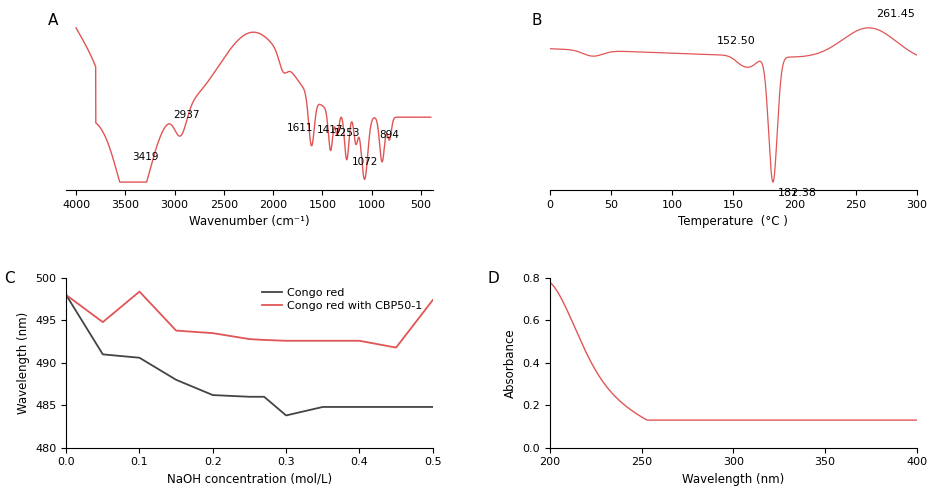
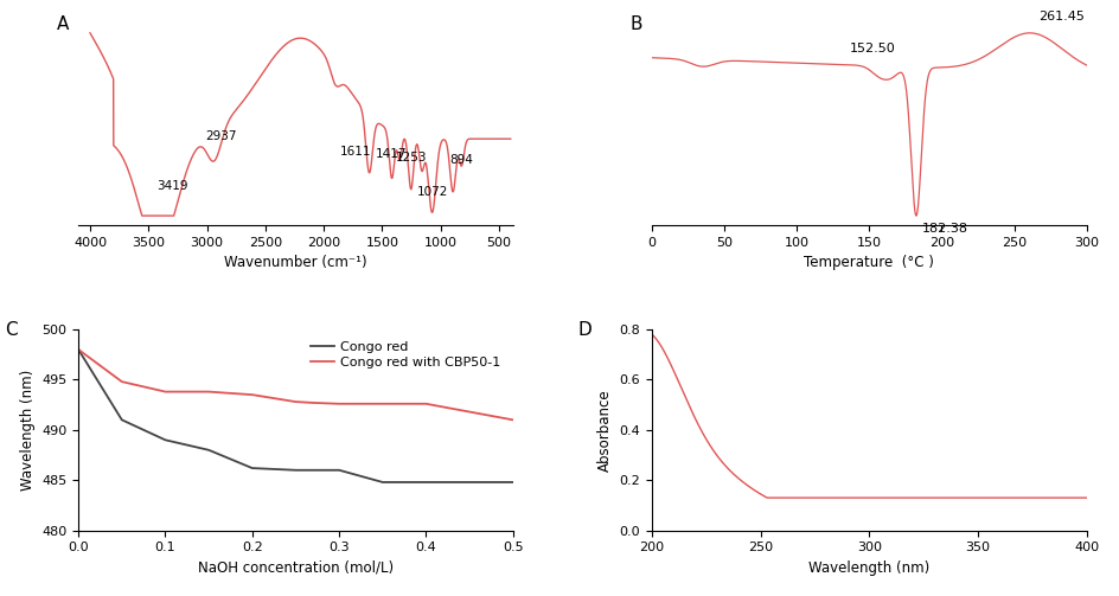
Congo red/0.1: 490.6 -> 489.0
Congo red with CBP50-1/0.1: 498.4 -> 493.8
Congo red/0.3: 483.8 -> 486.0
Congo red with CBP50-1/0.5: 497.4 -> 491.0
